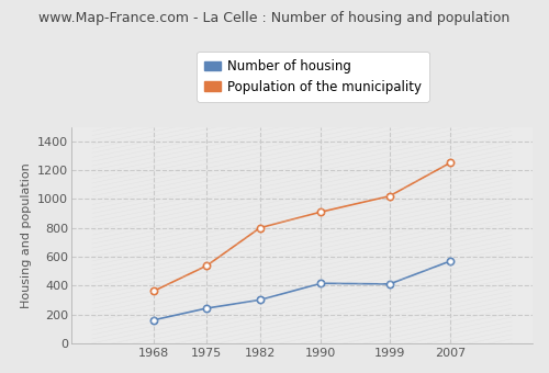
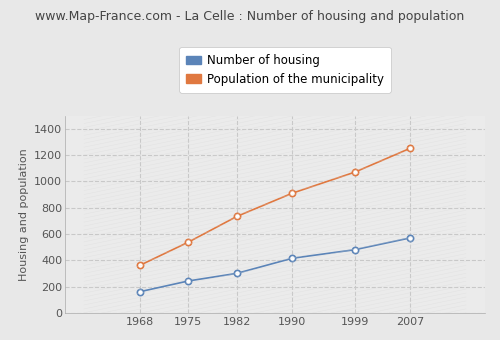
Population of the municipality/1982: 800 -> 730
Number of housing/1999: 410 -> 480
Population of the municipality/1999: 1020 -> 1070
